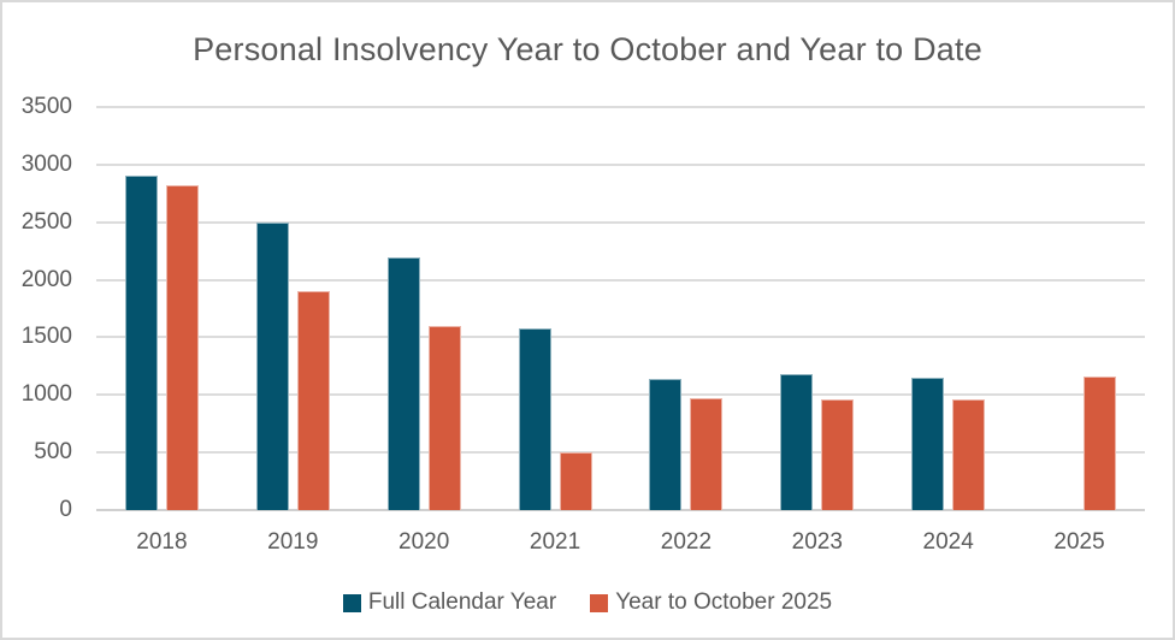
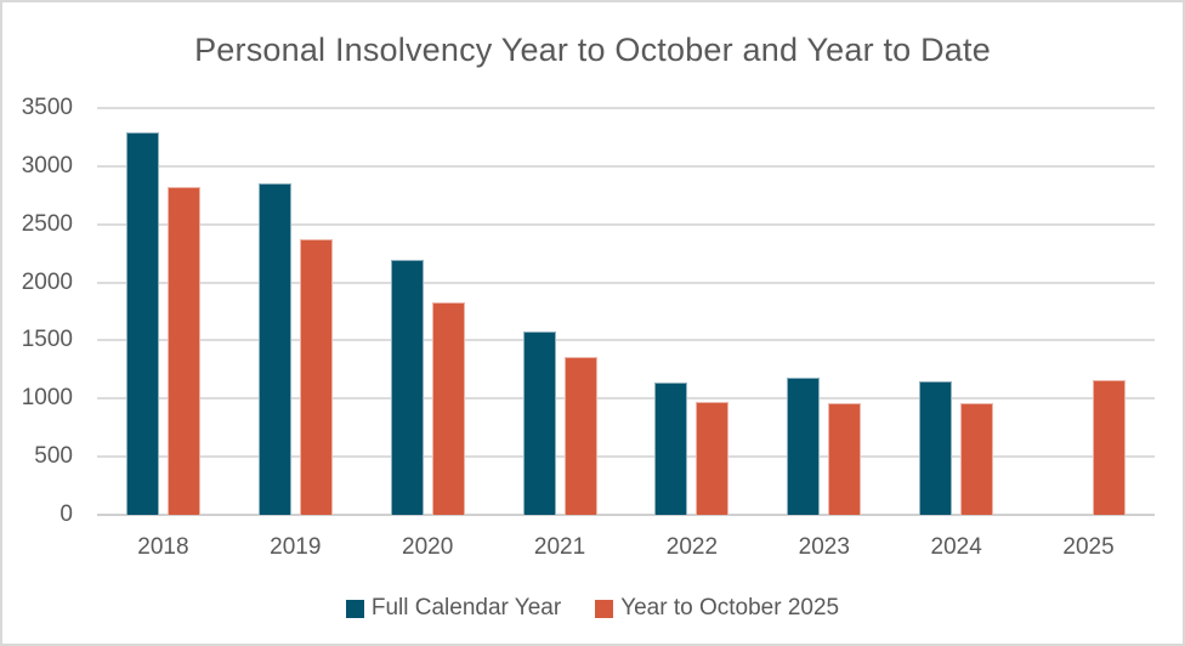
Full Calendar Year/2018: 2900 -> 3300
Full Calendar Year/2019: 2500 -> 2800
Year to October 2025/2019: 1900 -> 2400
Year to October 2025/2020: 1600 -> 1800
Year to October 2025/2021: 500 -> 1400
